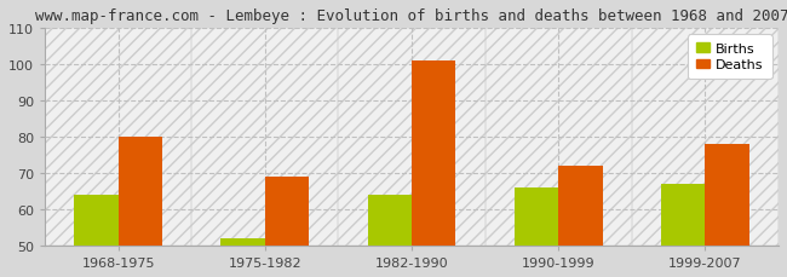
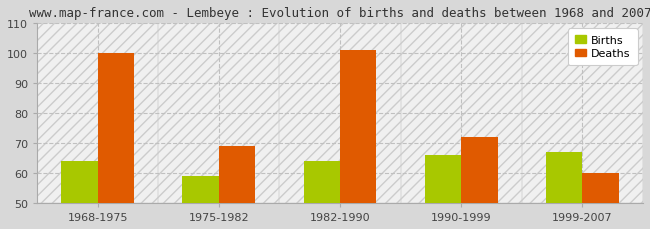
Deaths/1968-1975: 80 -> 100
Births/1975-1982: 52 -> 59
Deaths/1999-2007: 78 -> 60
